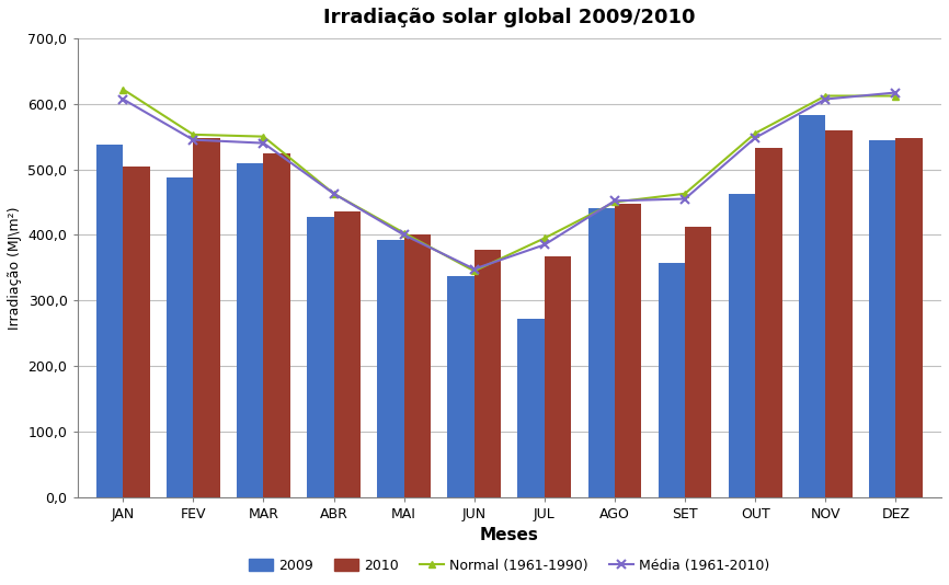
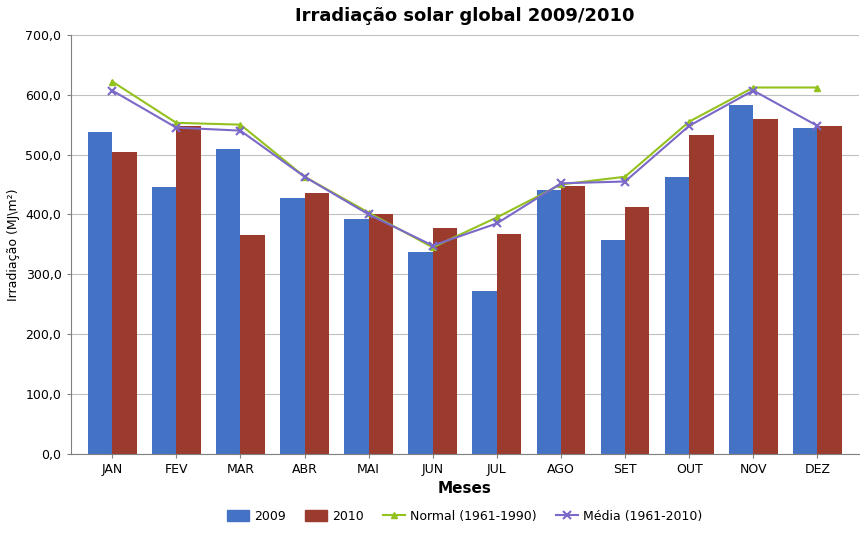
2009/FEV: 487 -> 446
2010/MAR: 525 -> 366
Média (1961-2010)/DEZ: 617 -> 548
